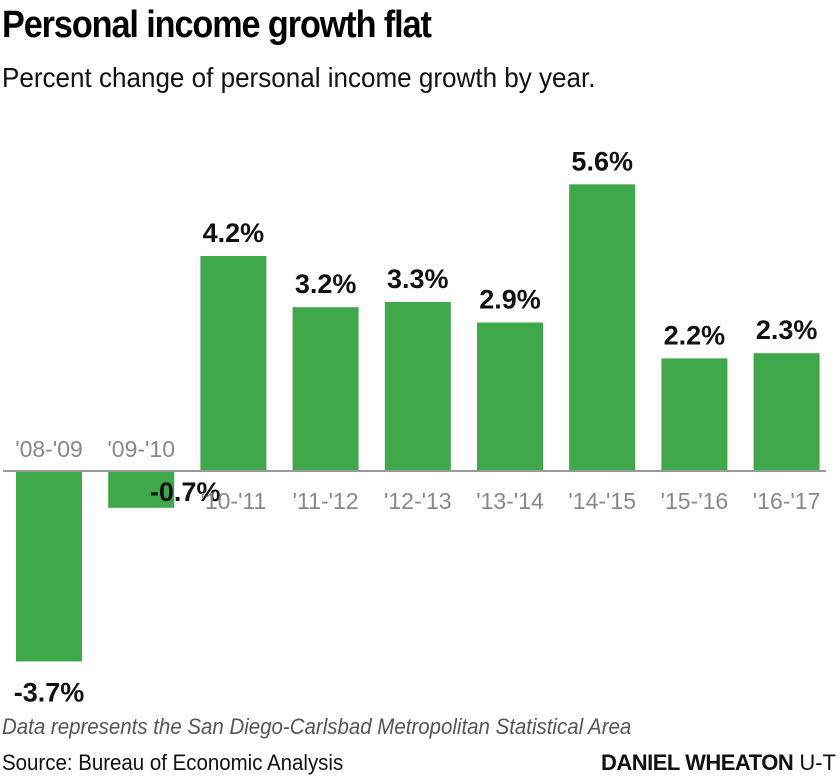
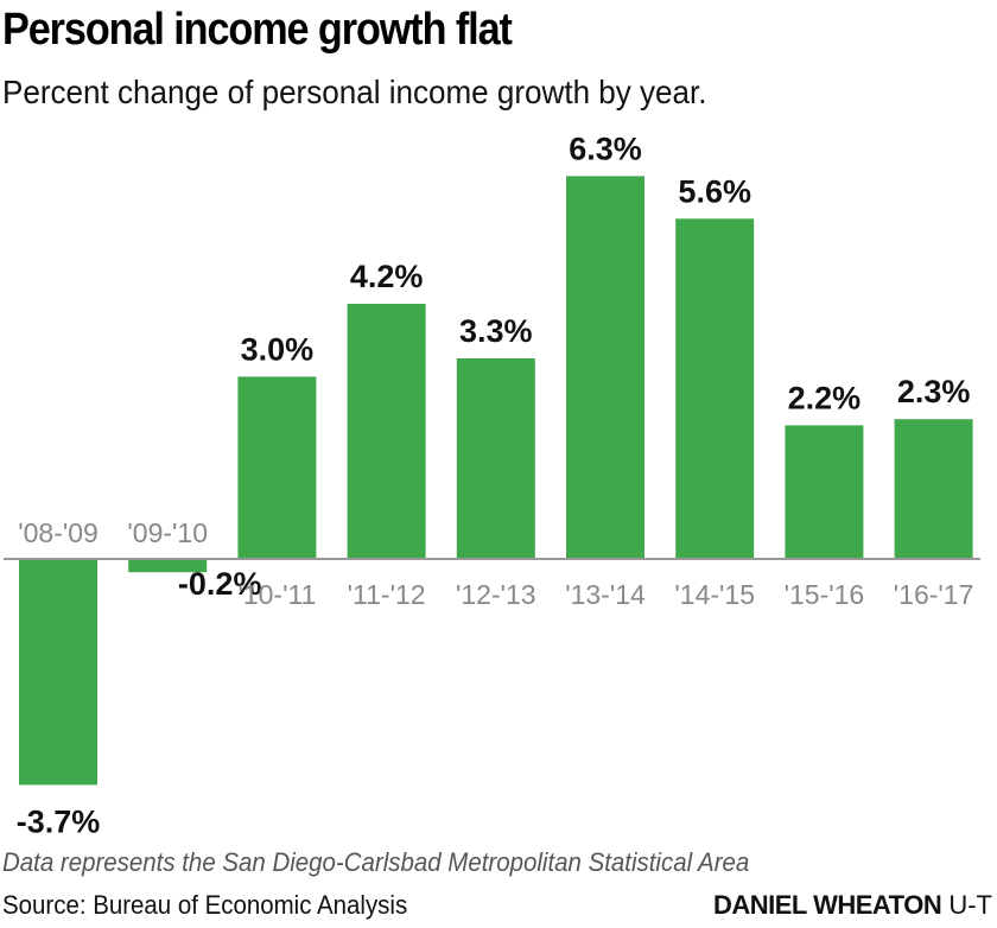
'09-'10: -0.7% -> -0.2%
'10-'11: 4.2% -> 3.0%
'11-'12: 3.2% -> 4.2%
'13-'14: 2.9% -> 6.3%
